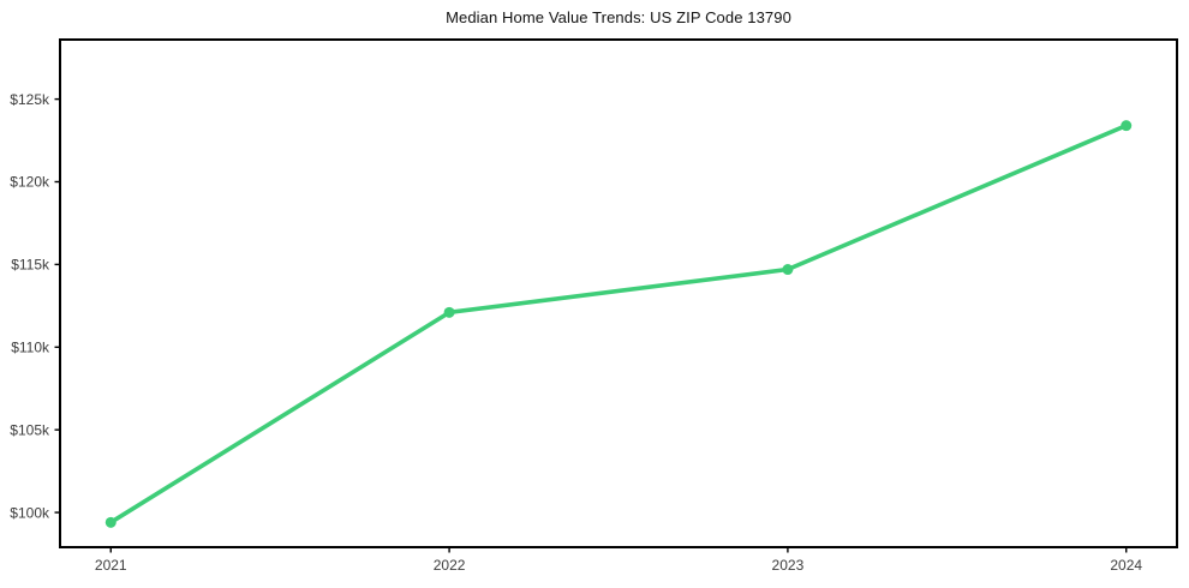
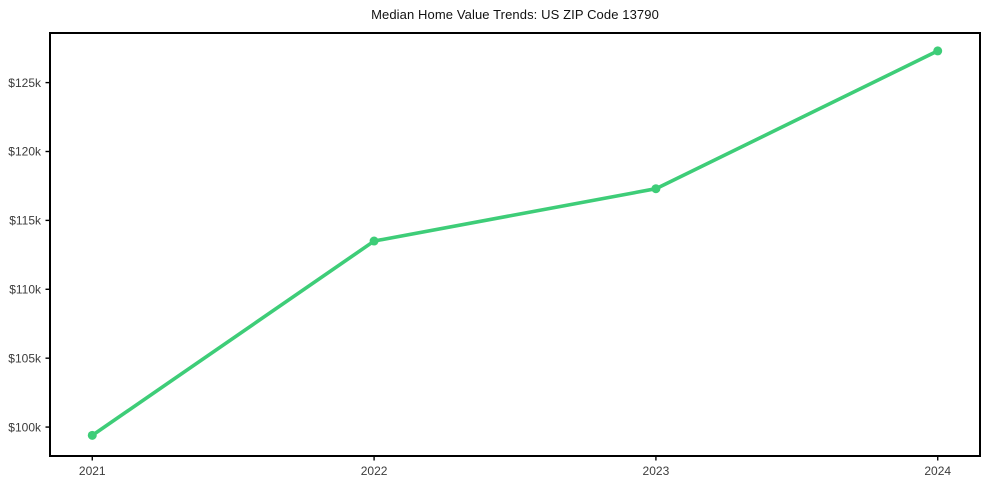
2022: $112.1k -> $113.5k
2023: $114.7k -> $117.3k
2024: $123.4k -> $127.3k
